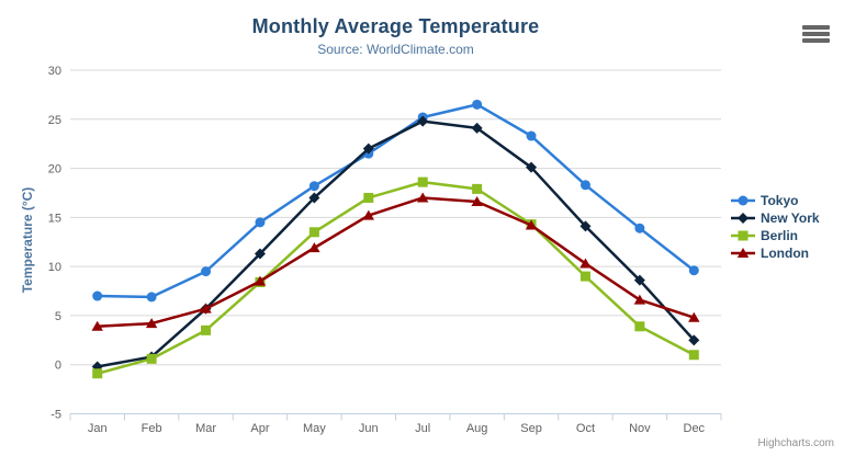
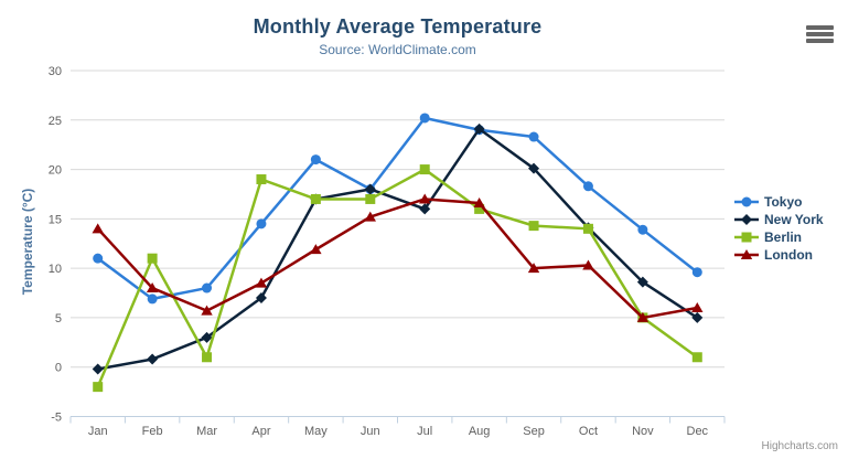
Tokyo/Jan: 7 -> 11
Berlin/Jan: -1 -> -2
London/Jan: 4 -> 14
Berlin/Feb: 1 -> 11
London/Feb: 4 -> 8
Tokyo/Mar: 10 -> 8
New York/Mar: 6 -> 3
Berlin/Mar: 4 -> 1
New York/Apr: 11 -> 7
Berlin/Apr: 8 -> 19
Tokyo/May: 18 -> 21
Berlin/May: 14 -> 17
Tokyo/Jun: 22 -> 18
New York/Jun: 22 -> 18
New York/Jul: 25 -> 16
Berlin/Jul: 19 -> 20
Tokyo/Aug: 26 -> 24
Berlin/Aug: 18 -> 16
London/Sep: 14 -> 10
Berlin/Oct: 9 -> 14
Berlin/Nov: 4 -> 5
London/Nov: 7 -> 5
New York/Dec: 2 -> 5
London/Dec: 5 -> 6
